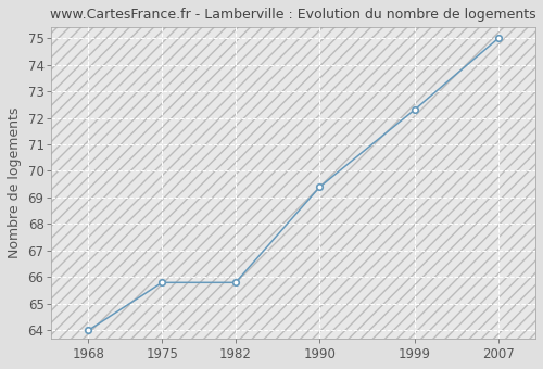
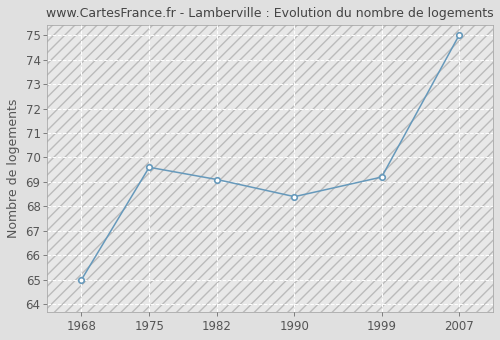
1968: 64.0 -> 65.0
1975: 65.8 -> 69.6
1982: 65.8 -> 69.1
1990: 69.4 -> 68.4
1999: 72.3 -> 69.2
